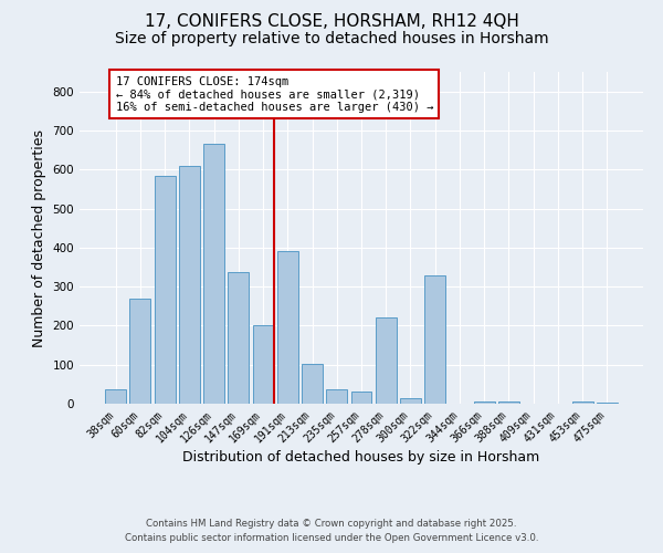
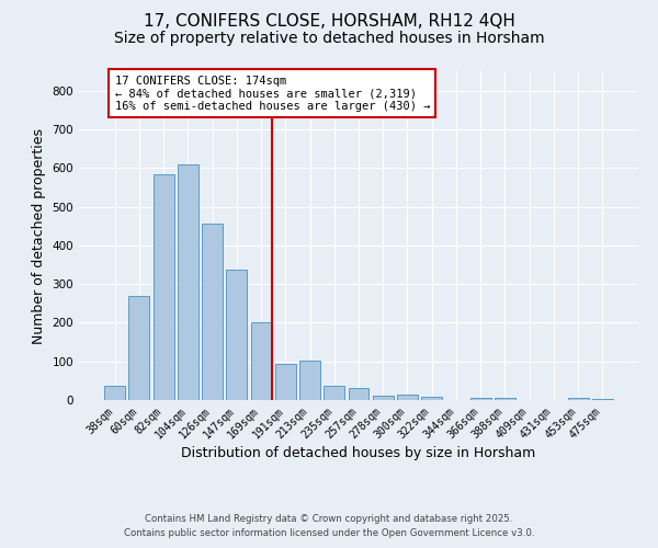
126sqm: 665 -> 457
191sqm: 390 -> 93
278sqm: 220 -> 12
322sqm: 330 -> 8
